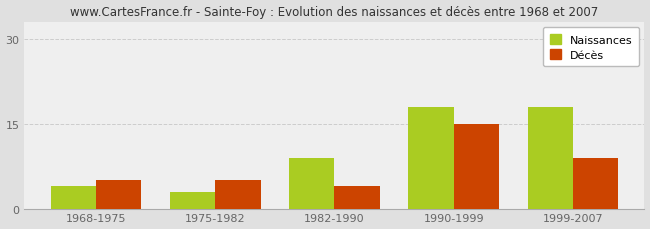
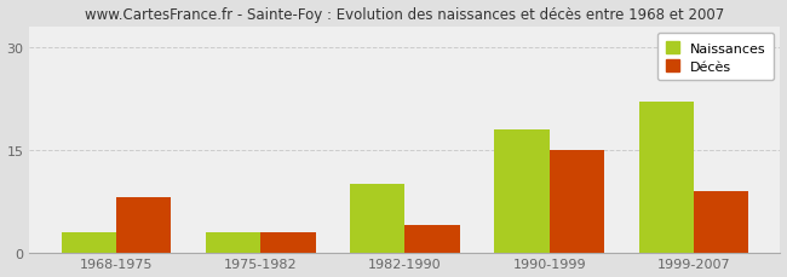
Naissances/1968-1975: 4 -> 3
Décès/1968-1975: 5 -> 8
Décès/1975-1982: 5 -> 3
Naissances/1982-1990: 9 -> 10
Naissances/1999-2007: 18 -> 22
